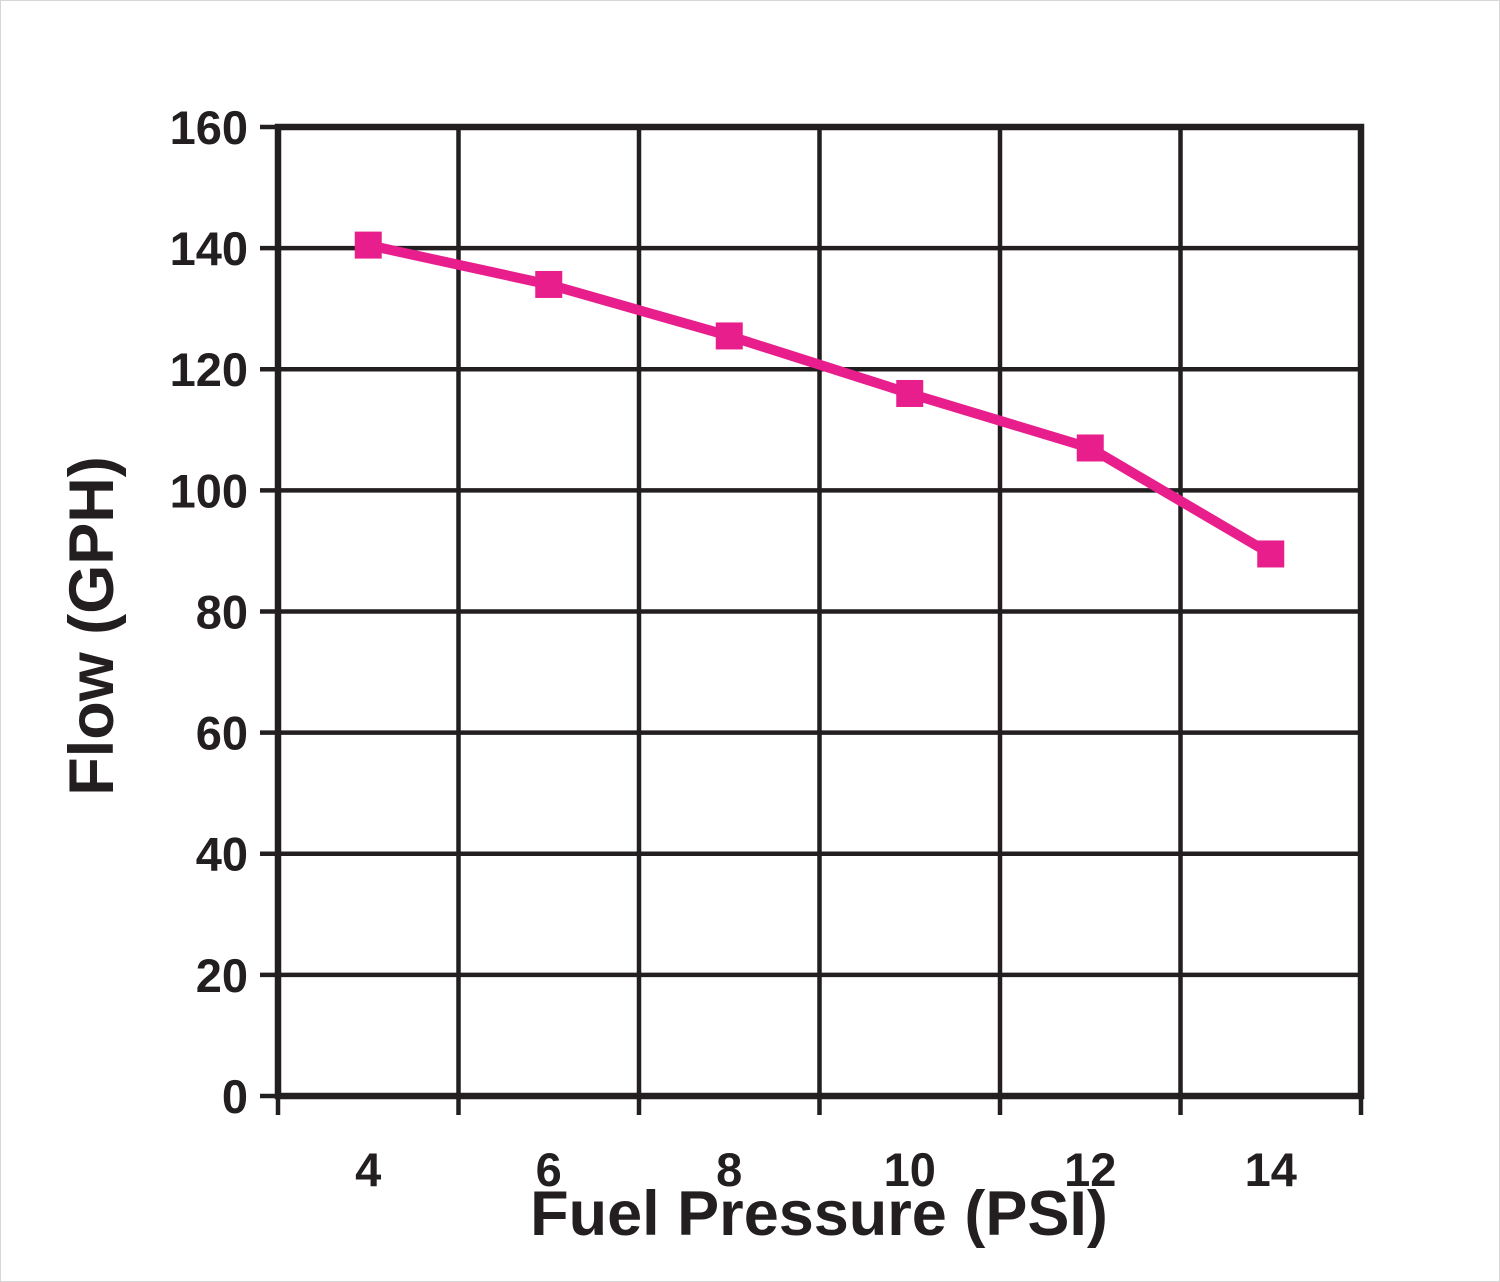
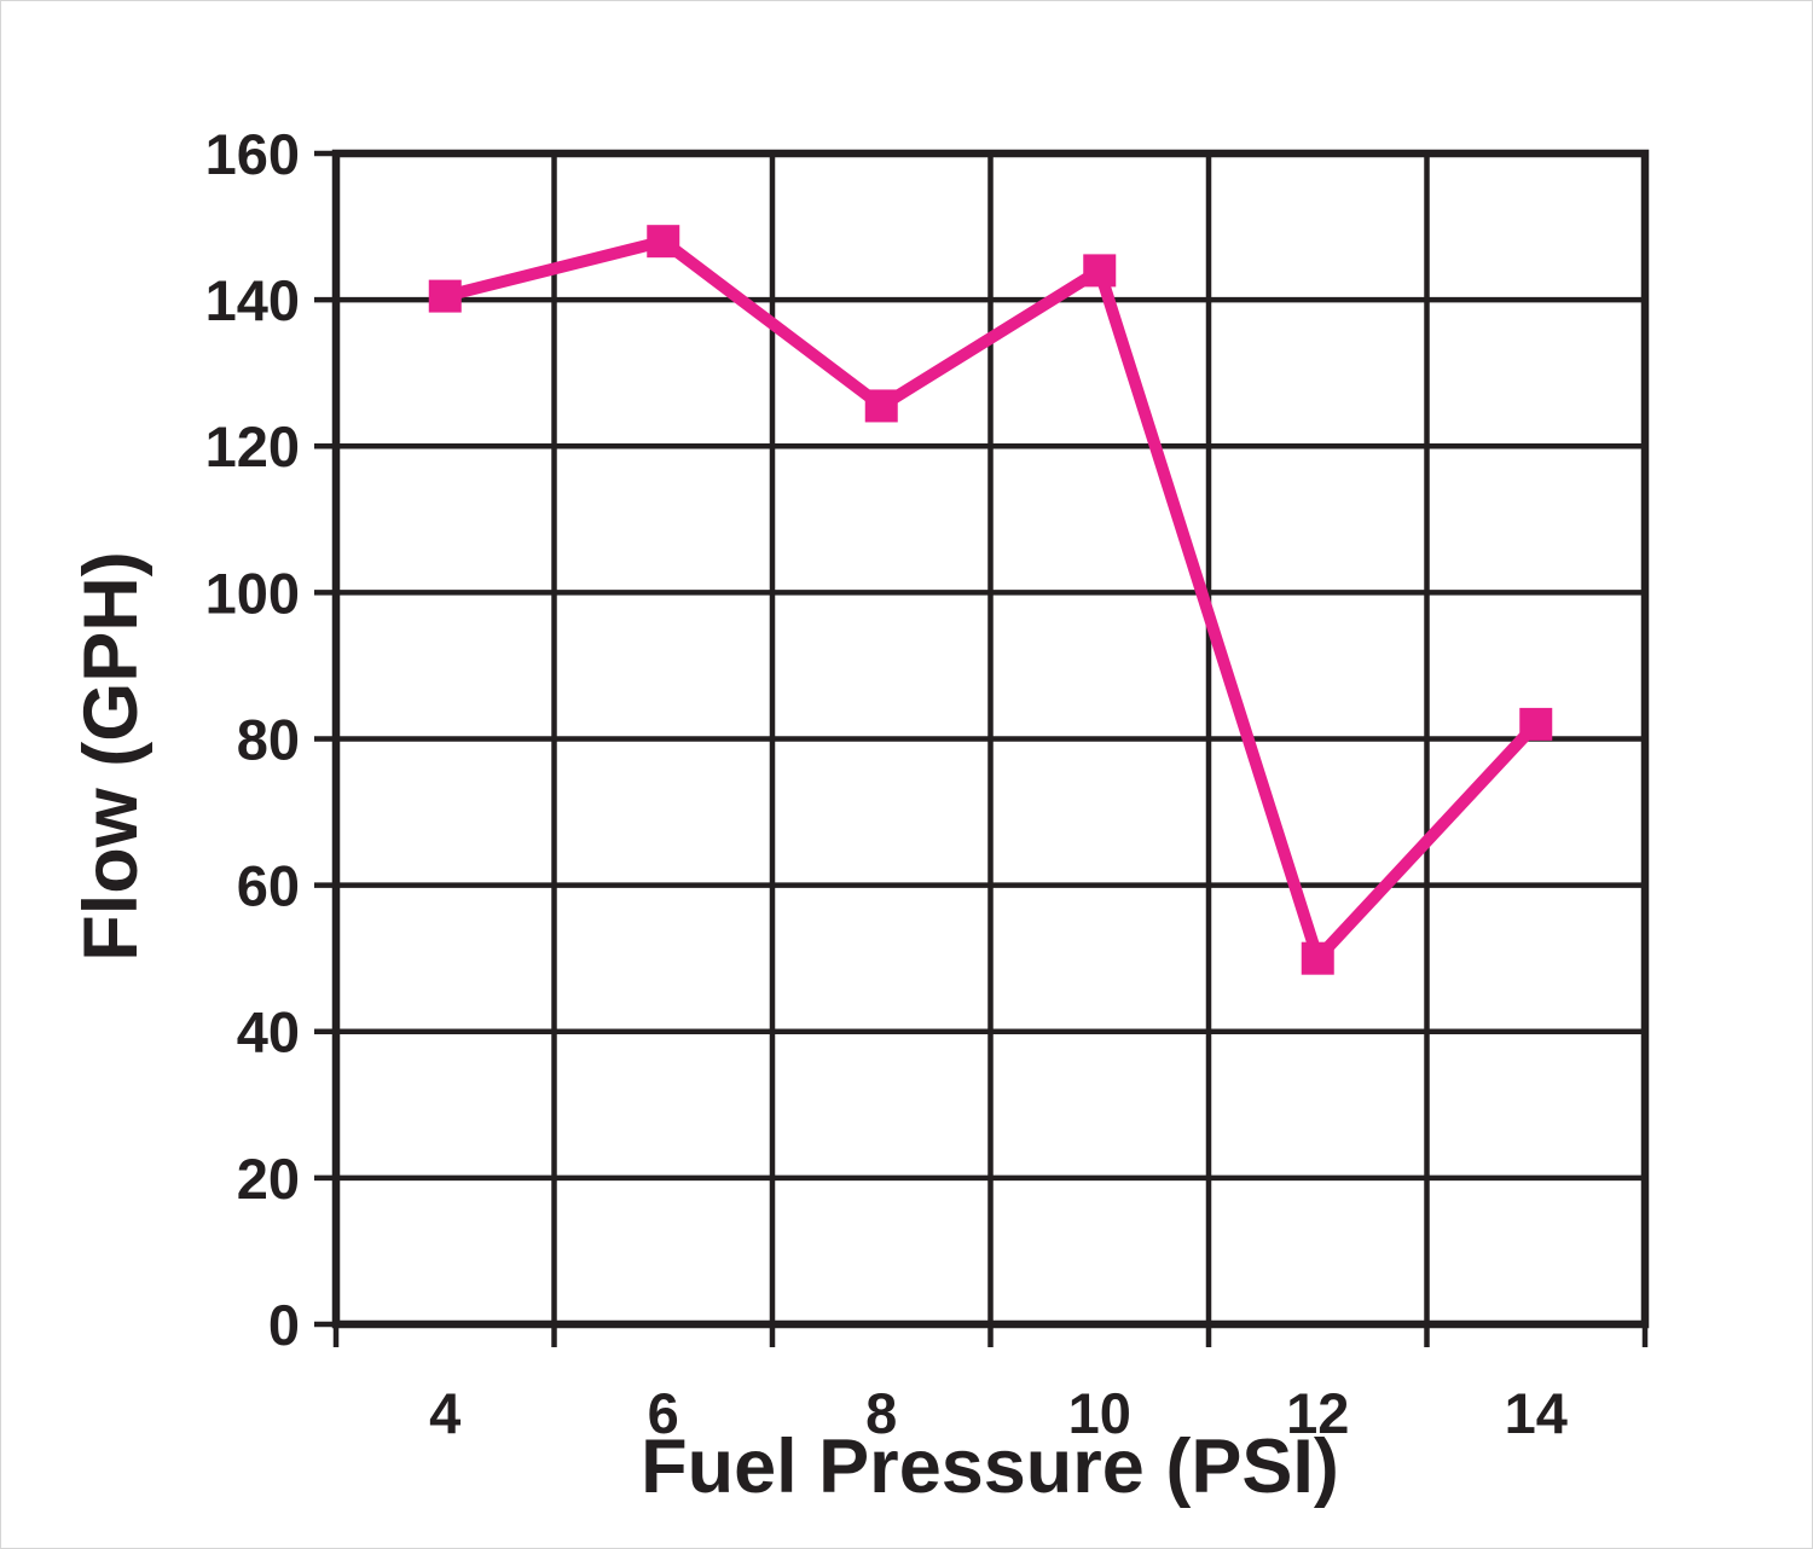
6: 134 -> 148
10: 116 -> 144
12: 107 -> 50
14: 90 -> 82
